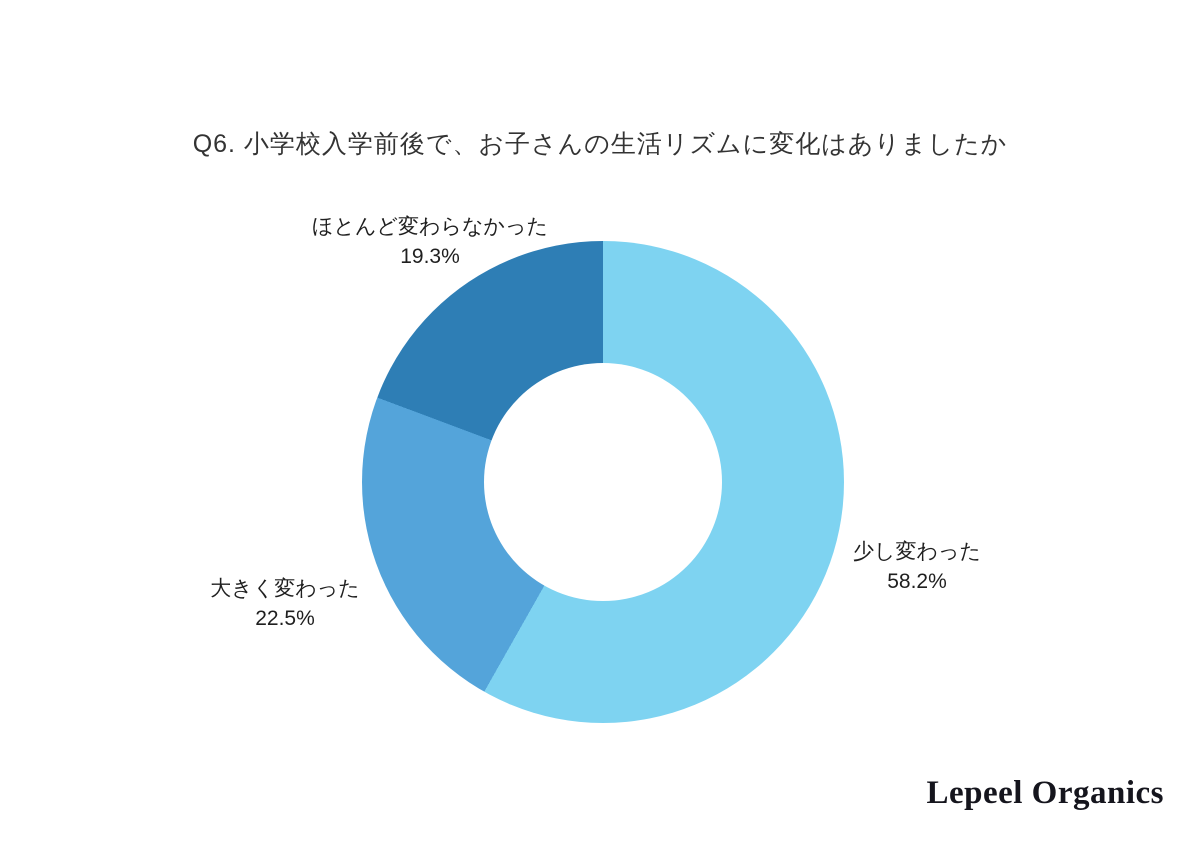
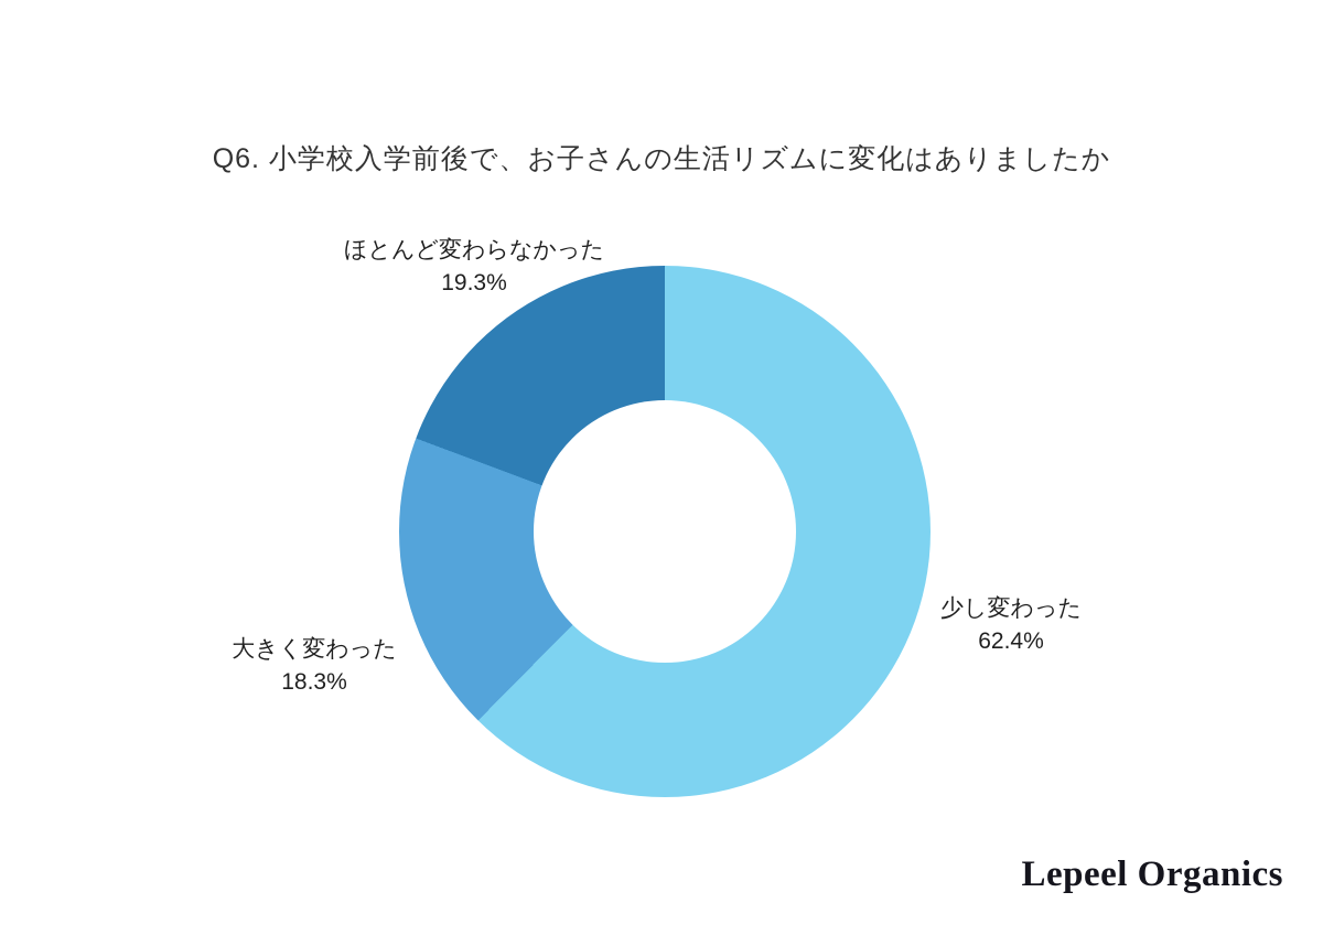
少し変わった: 58.2% -> 62.4%
大きく変わった: 22.5% -> 18.3%
